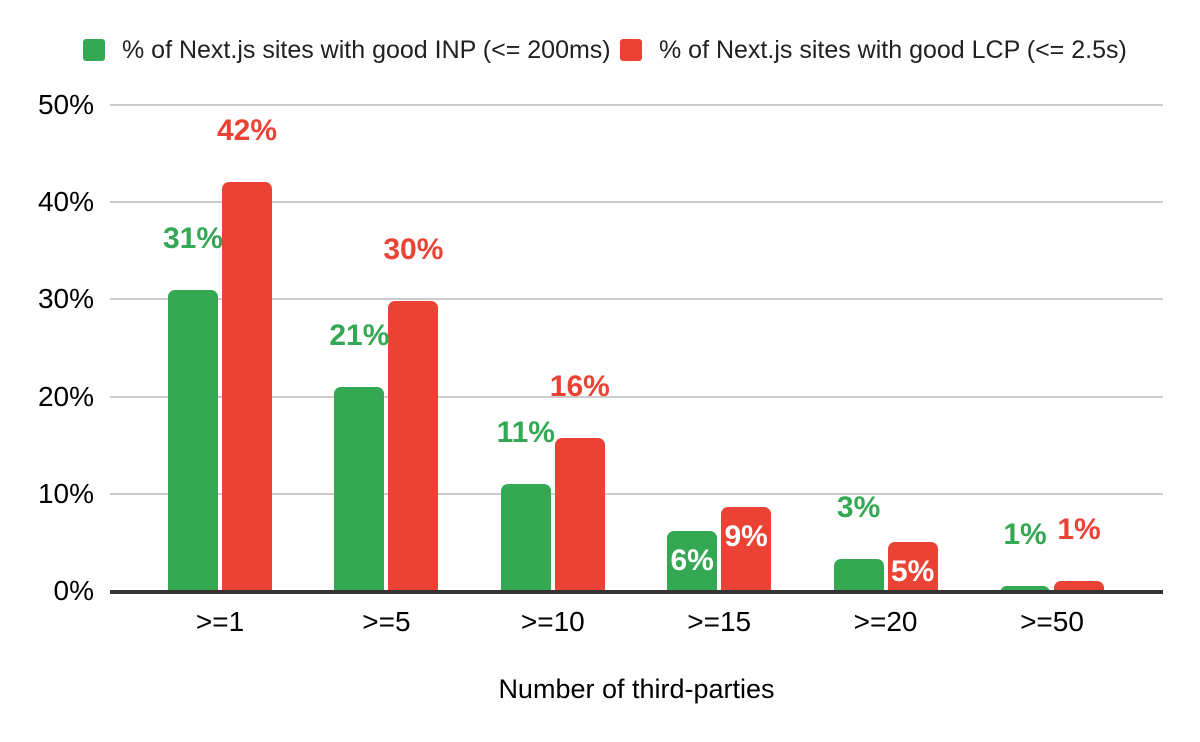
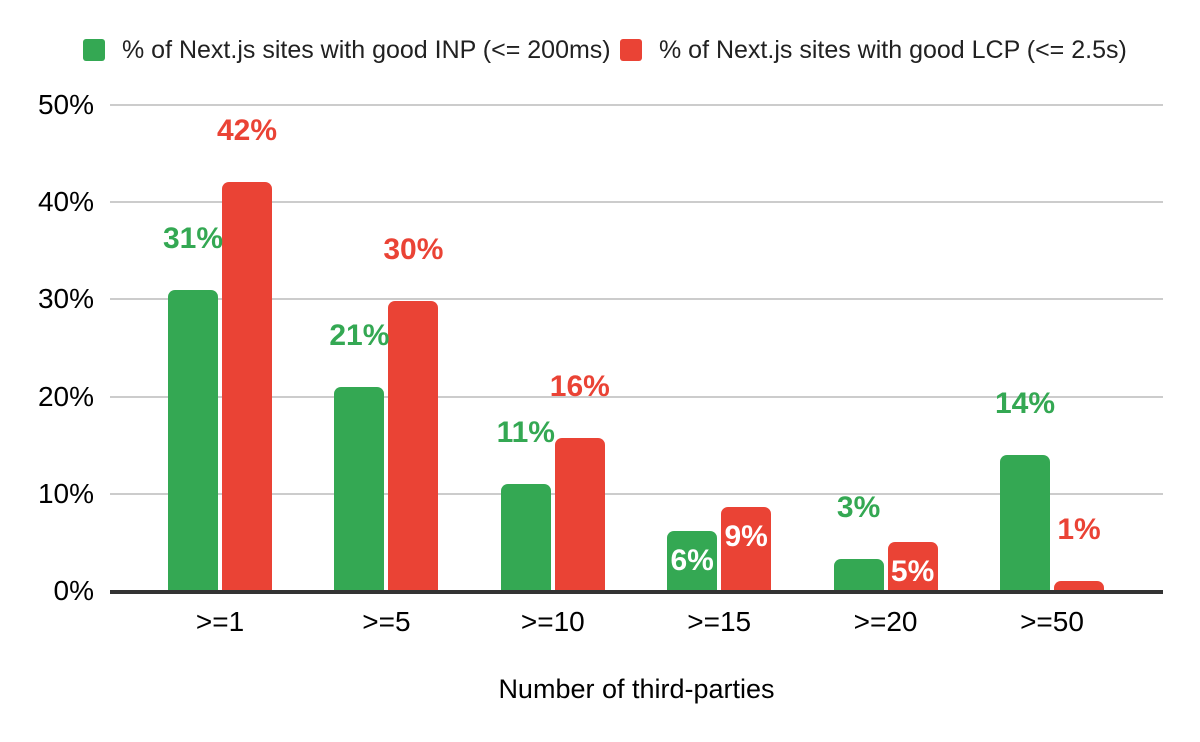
% of Next.js sites with good INP (<= 200ms)/>=50: 1% -> 14%
